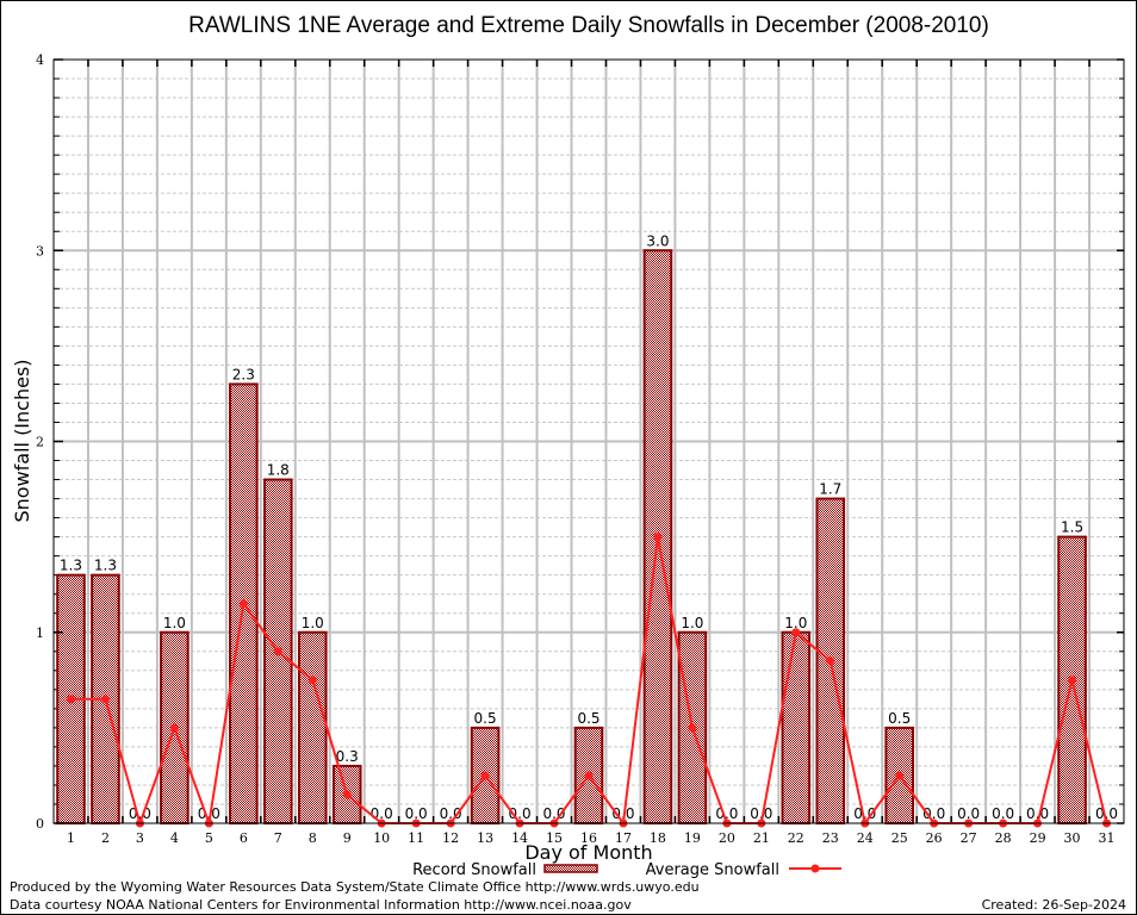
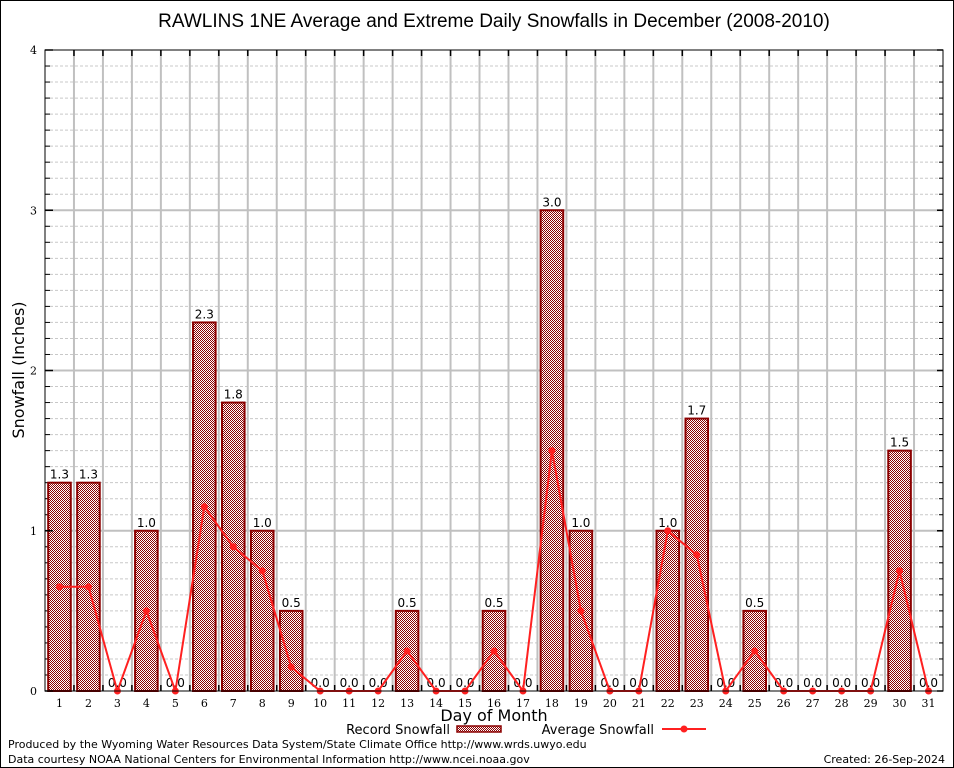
Record Snowfall/9: 0.3 -> 0.5
